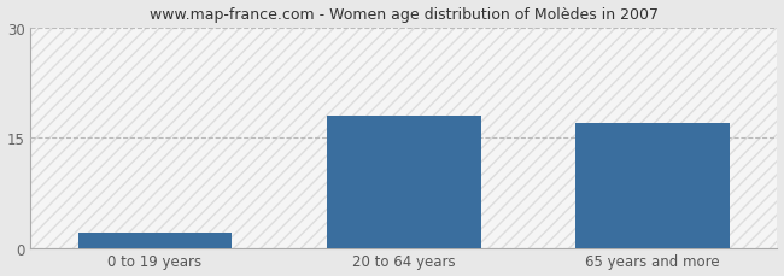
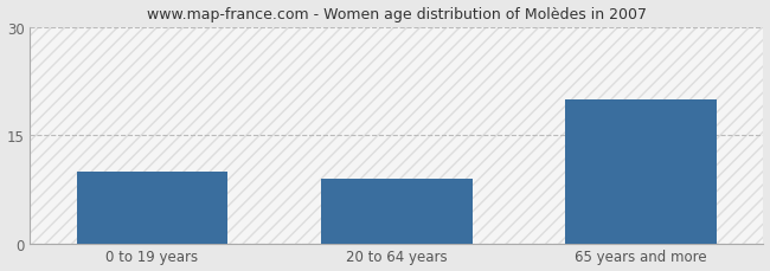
0 to 19 years: 2 -> 10
20 to 64 years: 18 -> 9
65 years and more: 17 -> 20
